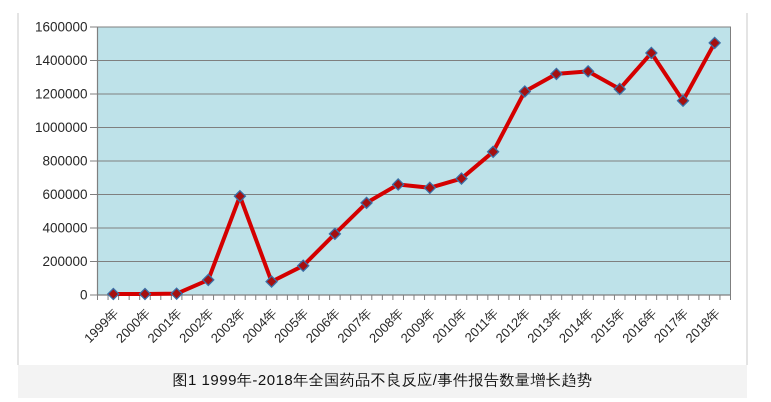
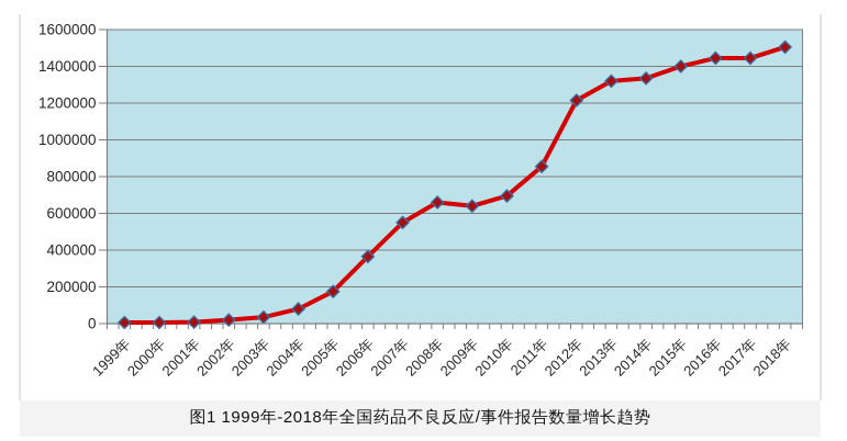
2002年: 90000 -> 20000
2003年: 590000 -> 40000
2015年: 1230000 -> 1400000
2017年: 1160000 -> 1440000
